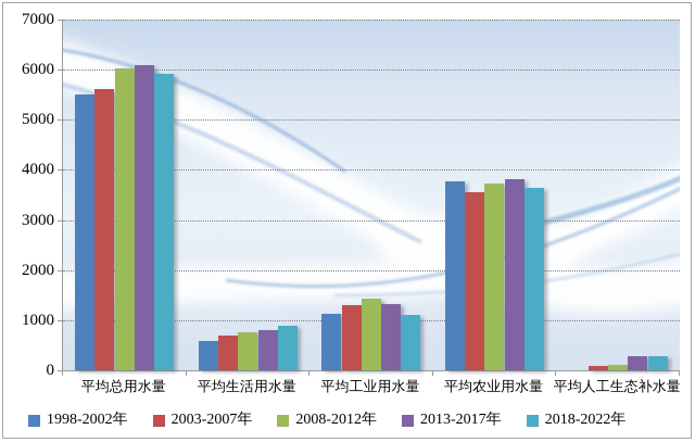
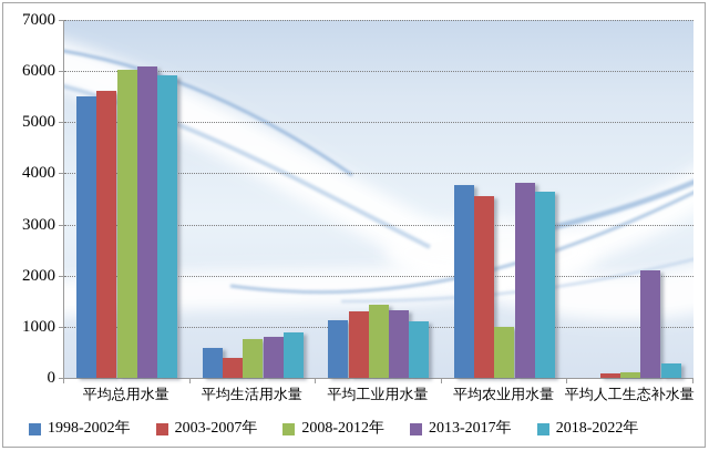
2003-2007年/平均生活用水量: 700 -> 400
2008-2012年/平均农业用水量: 3700 -> 1000
2013-2017年/平均人工生态补水量: 300 -> 2100
